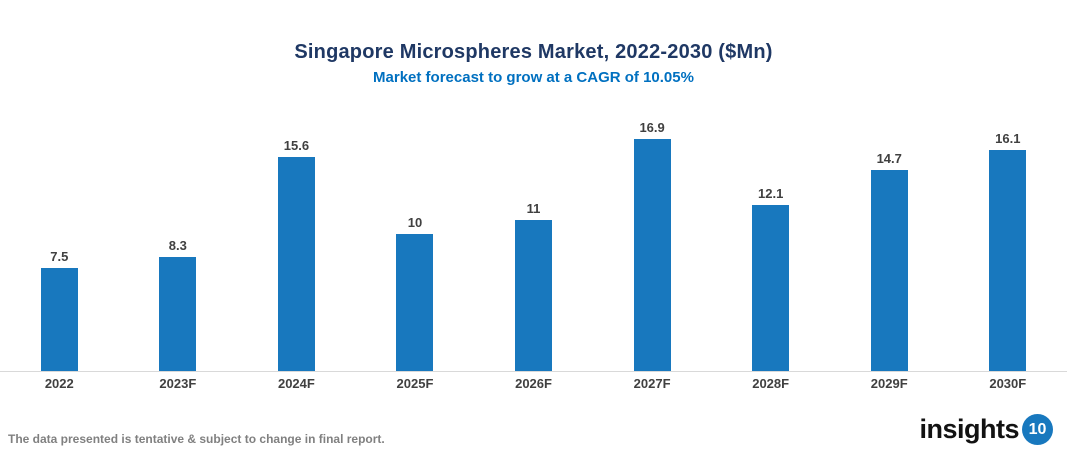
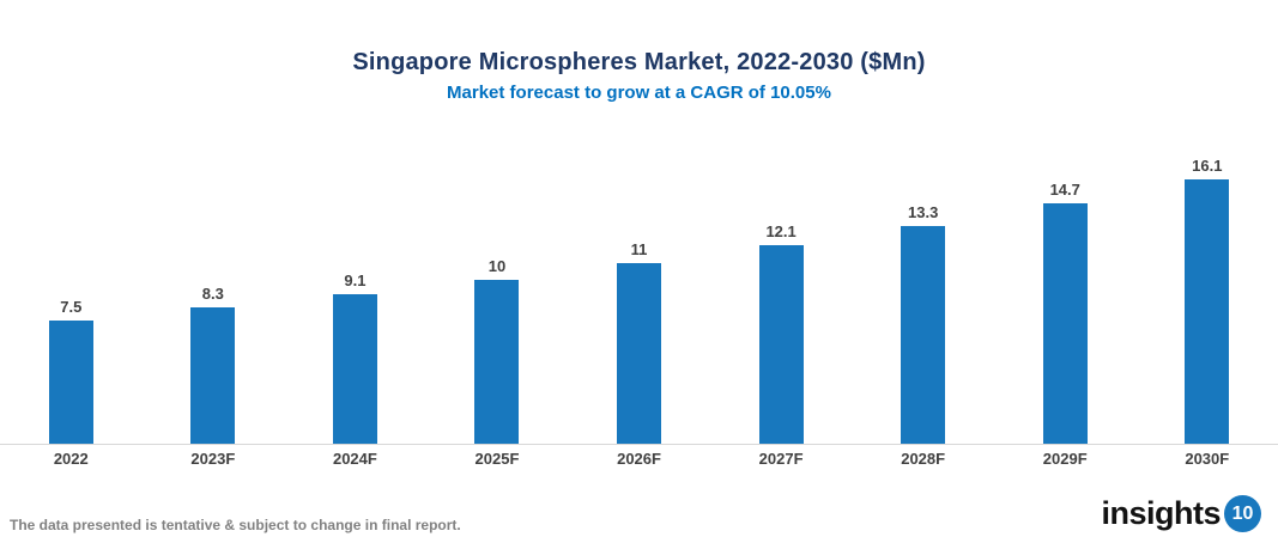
2024F: 15.6 -> 9.1
2027F: 16.9 -> 12.1
2028F: 12.1 -> 13.3
